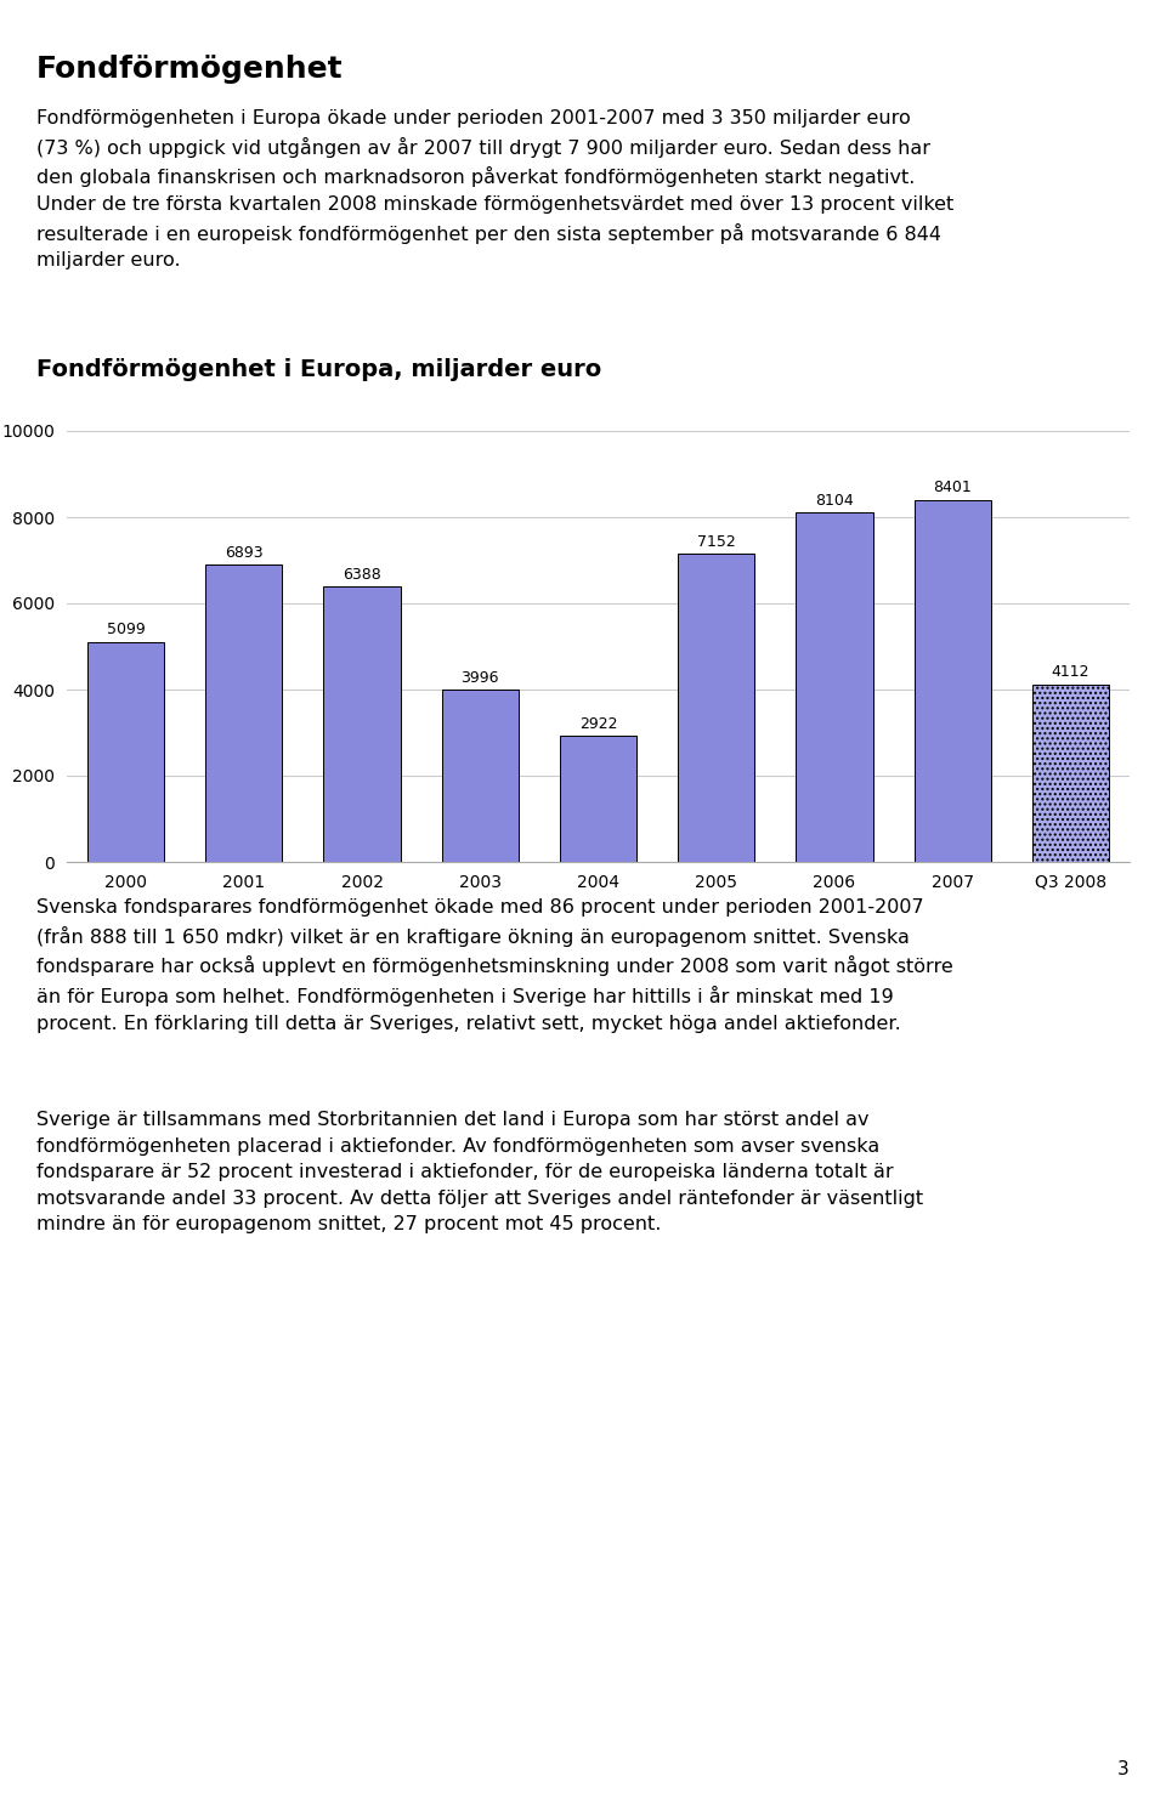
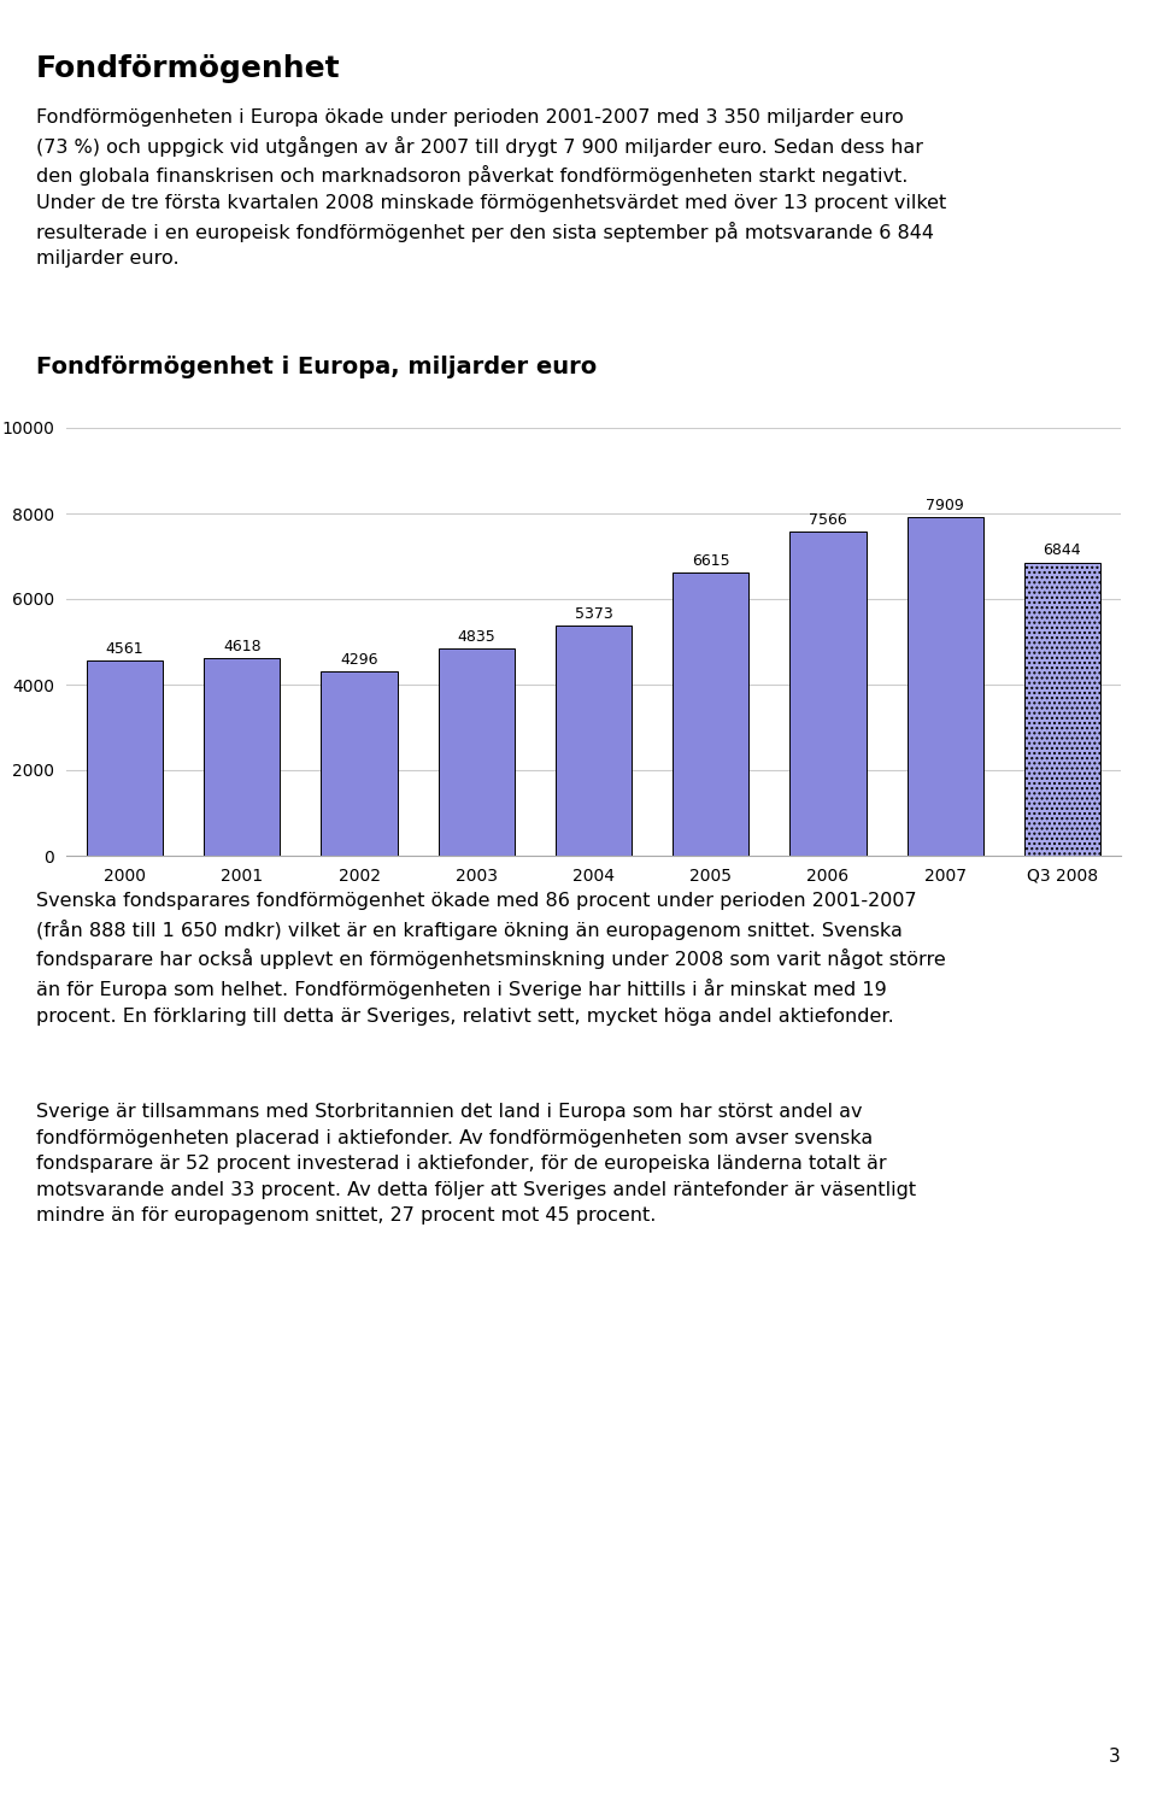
2000: 5099 -> 4561
2001: 6893 -> 4618
2002: 6388 -> 4296
2003: 3996 -> 4835
2004: 2922 -> 5373
2005: 7152 -> 6615
2006: 8104 -> 7566
2007: 8401 -> 7909
Q3 2008: 4112 -> 6844
